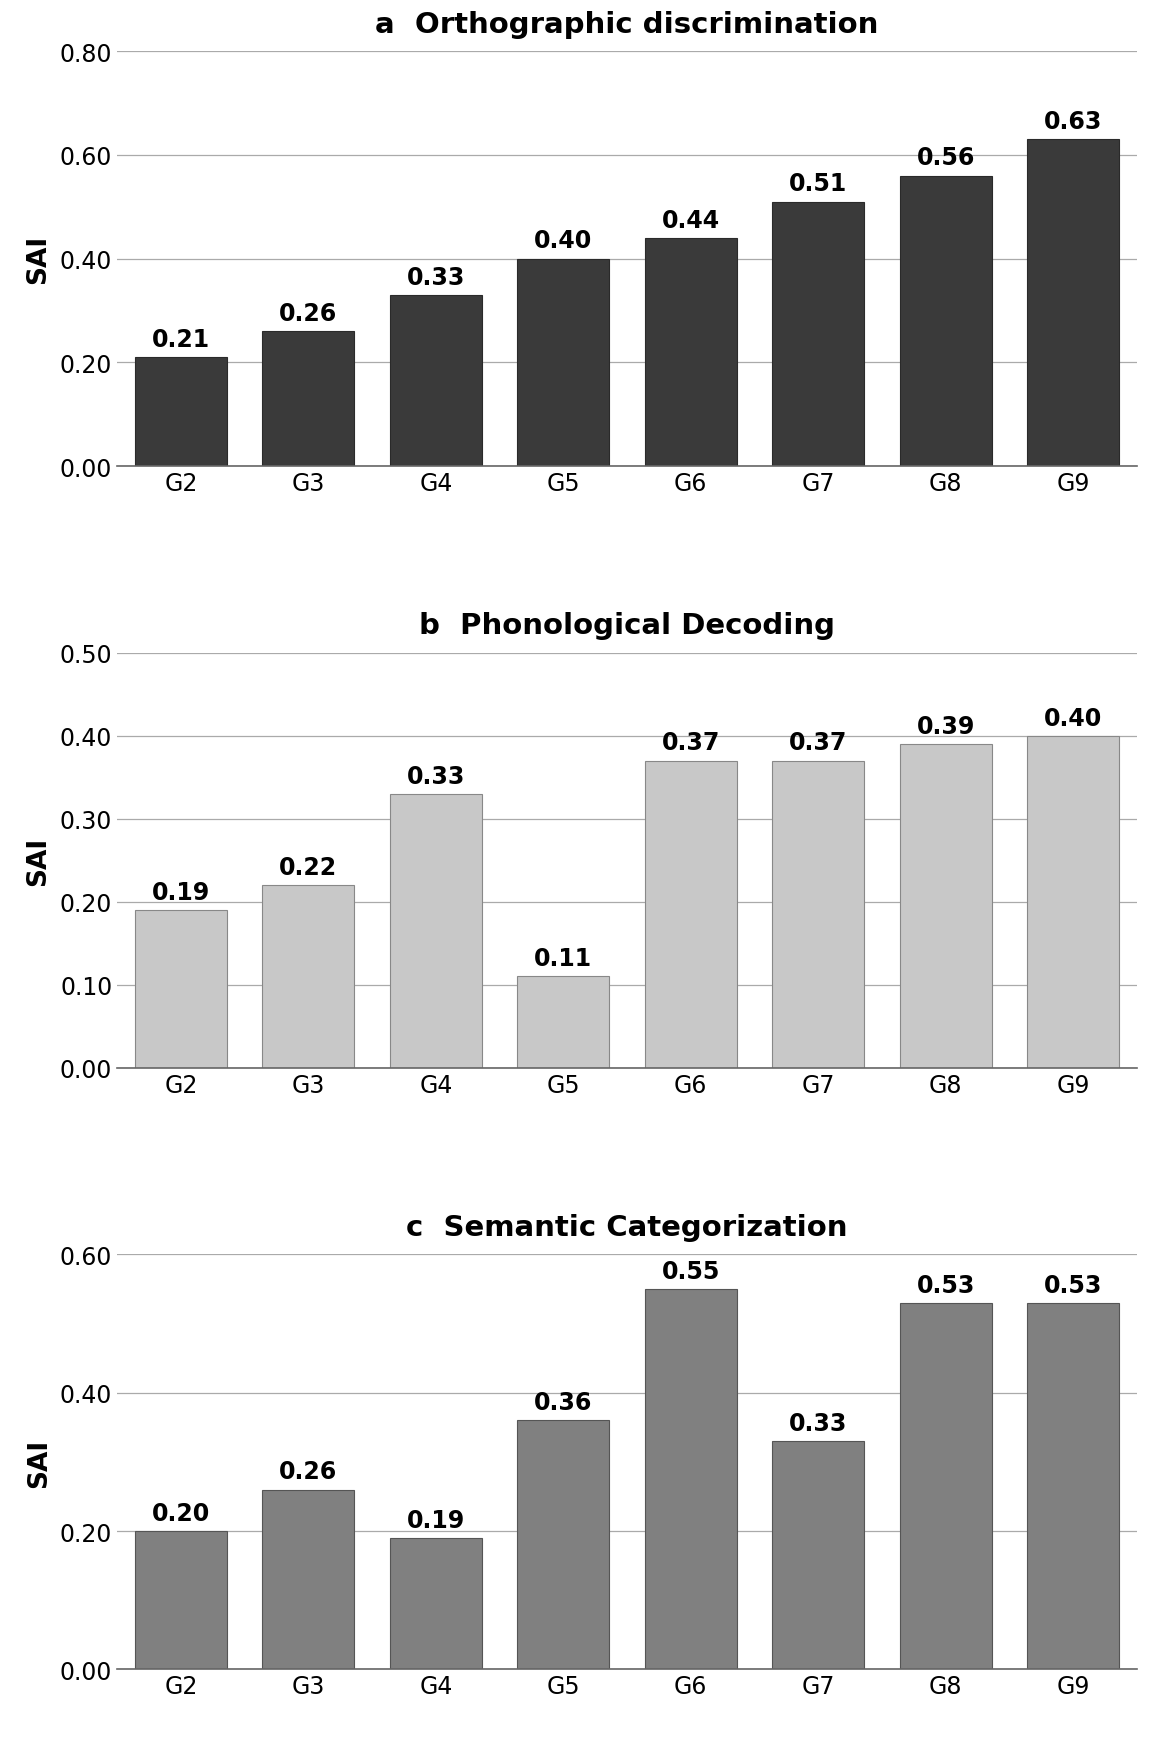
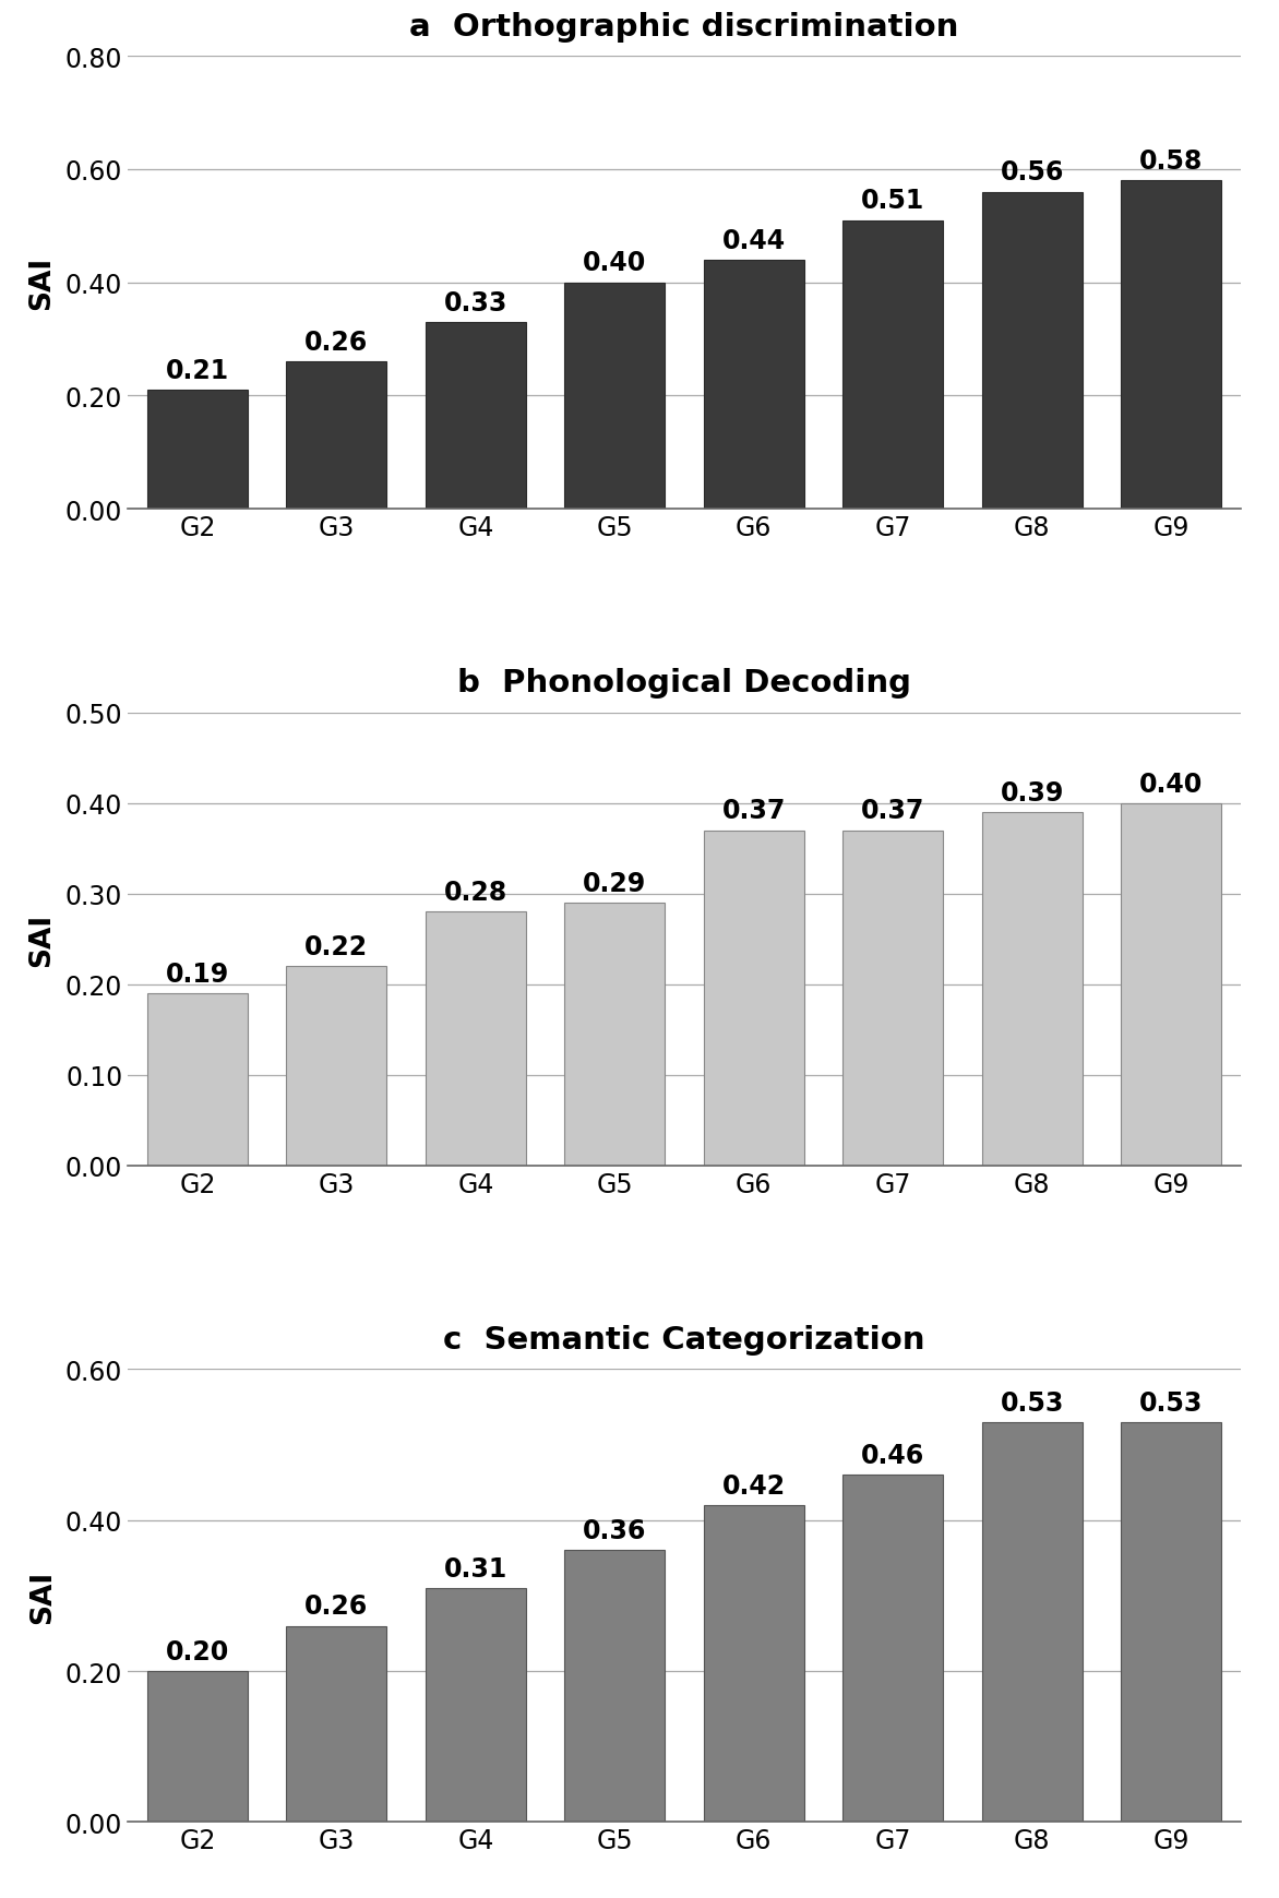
a Orthographic discrimination/G9: 0.63 -> 0.58
b Phonological Decoding/G4: 0.33 -> 0.28
b Phonological Decoding/G5: 0.11 -> 0.29
c Semantic Categorization/G4: 0.19 -> 0.31
c Semantic Categorization/G6: 0.55 -> 0.42
c Semantic Categorization/G7: 0.33 -> 0.46
